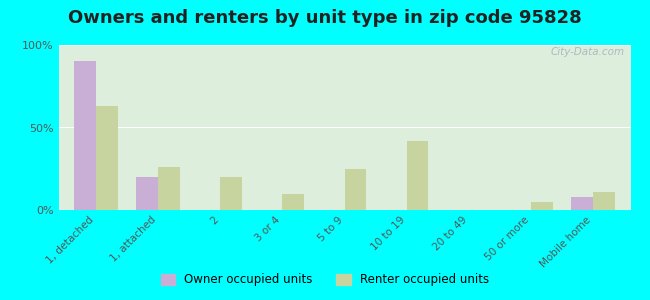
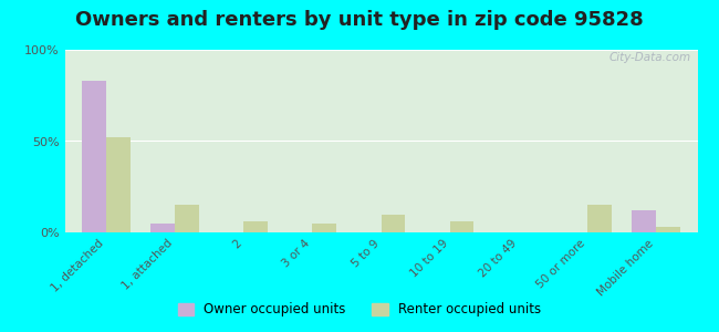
Owner occupied units/1, detached: 90% -> 83%
Renter occupied units/1, detached: 63% -> 52%
Owner occupied units/1, attached: 20% -> 5%
Renter occupied units/1, attached: 26% -> 15%
Renter occupied units/2: 20% -> 6%
Renter occupied units/3 or 4: 10% -> 5%
Renter occupied units/5 to 9: 25% -> 10%
Renter occupied units/10 to 19: 42% -> 6%
Renter occupied units/50 or more: 5% -> 15%
Owner occupied units/Mobile home: 8% -> 12%
Renter occupied units/Mobile home: 11% -> 3%
